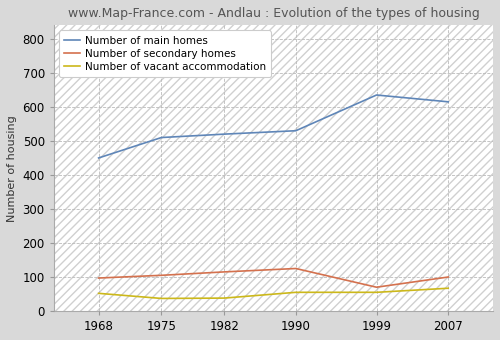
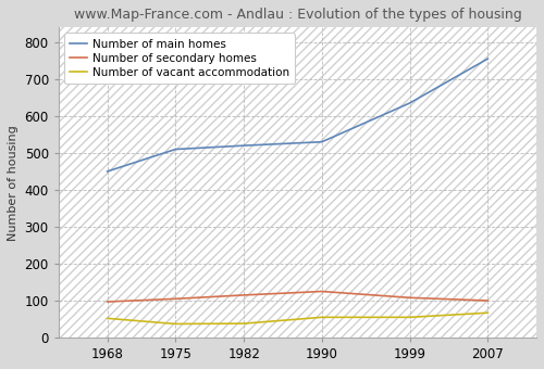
Number of secondary homes/1999: 70 -> 108
Number of main homes/2007: 615 -> 755
